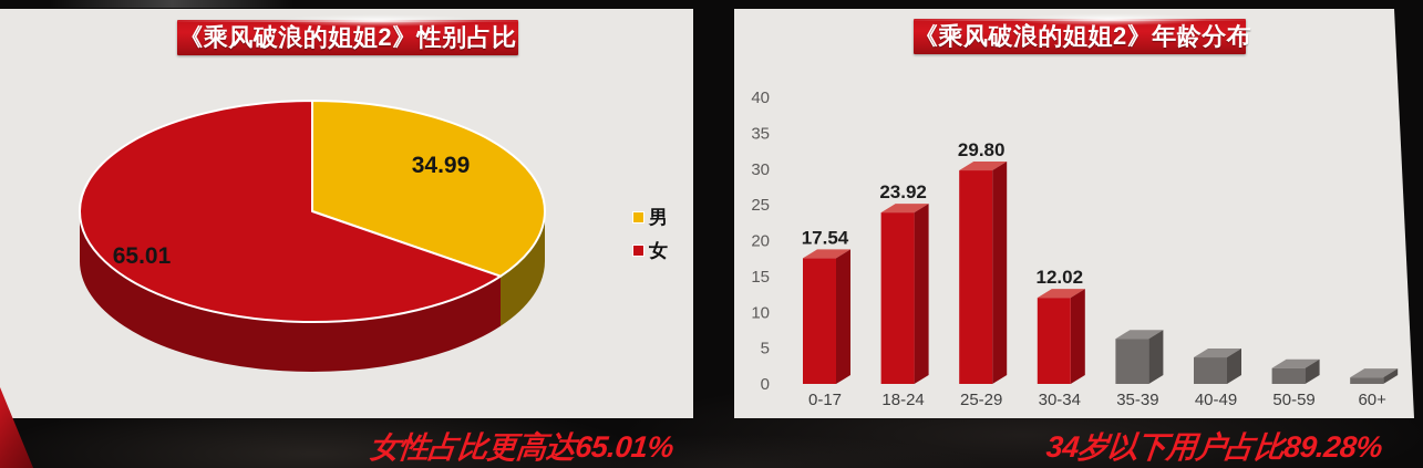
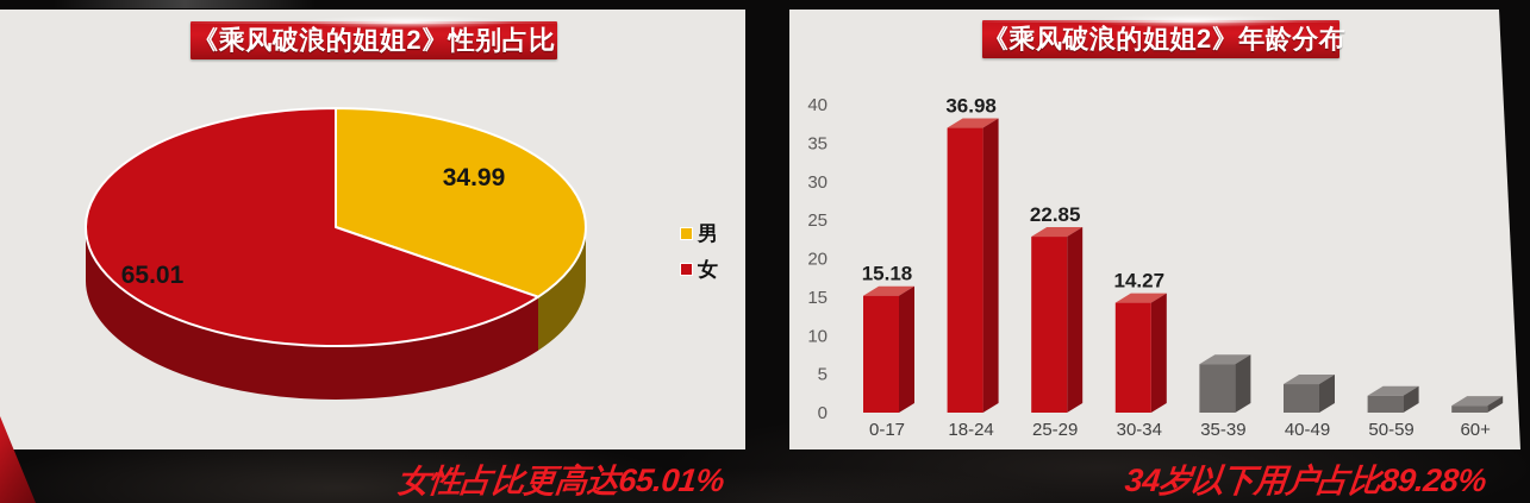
《乘风破浪的姐姐2》年龄分布/0-17: 17.54 -> 15.18
《乘风破浪的姐姐2》年龄分布/18-24: 23.92 -> 36.98
《乘风破浪的姐姐2》年龄分布/25-29: 29.80 -> 22.85
《乘风破浪的姐姐2》年龄分布/30-34: 12.02 -> 14.27
